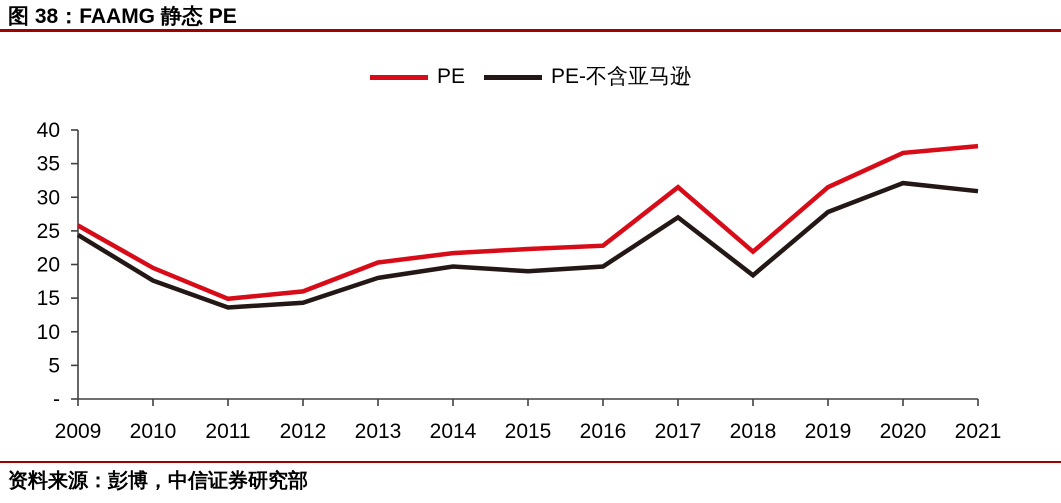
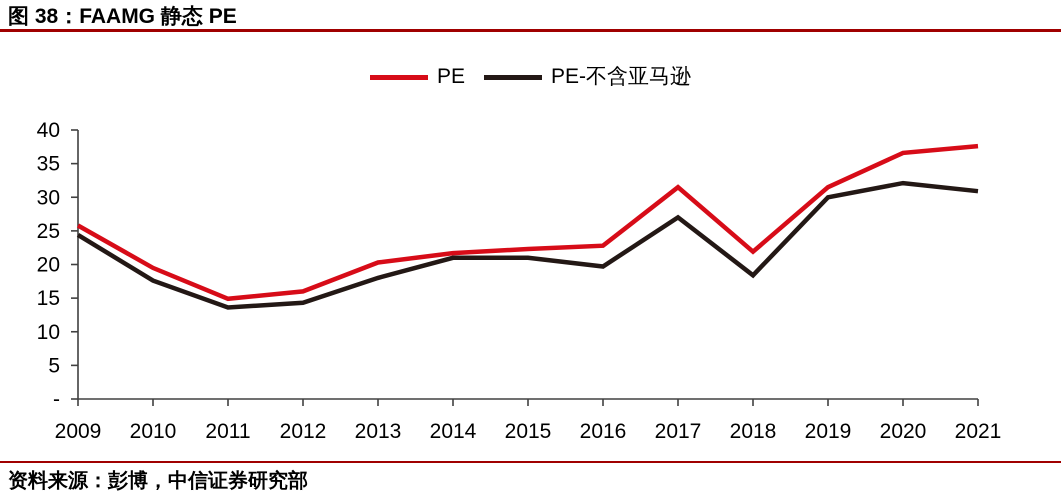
PE-不含亚马逊/2014: 20 -> 21
PE-不含亚马逊/2015: 19 -> 21
PE-不含亚马逊/2019: 28 -> 30
